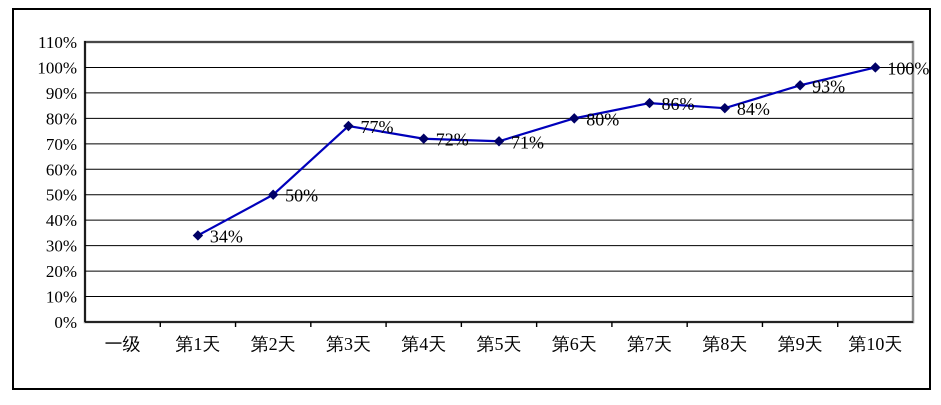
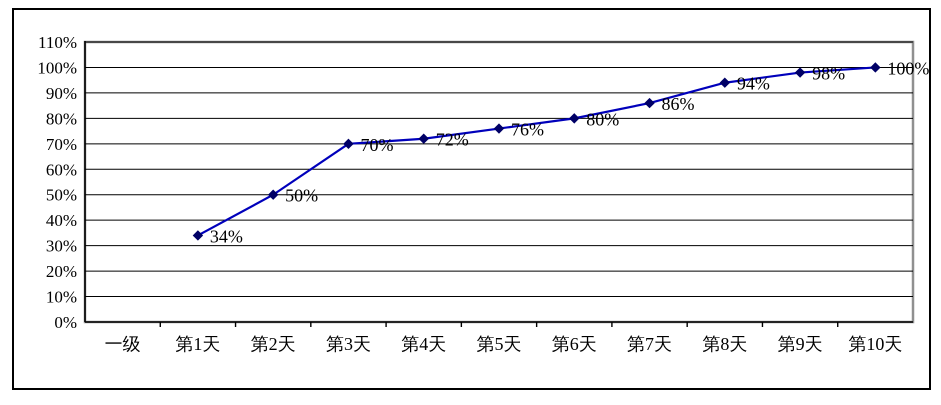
第3天: 77% -> 70%
第5天: 71% -> 76%
第8天: 84% -> 94%
第9天: 93% -> 98%
